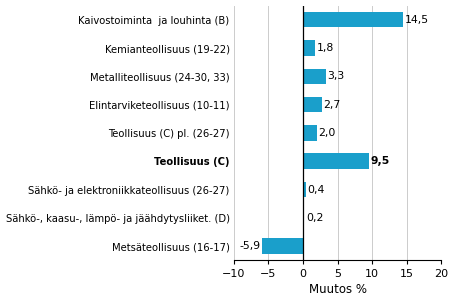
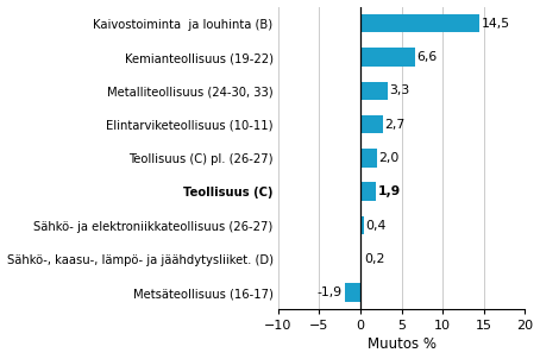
Kemianteollisuus (19-22): 1,8 -> 6,6
Teollisuus (C): 9,5 -> 1,9
Metsäteollisuus (16-17): -5,9 -> -1,9
